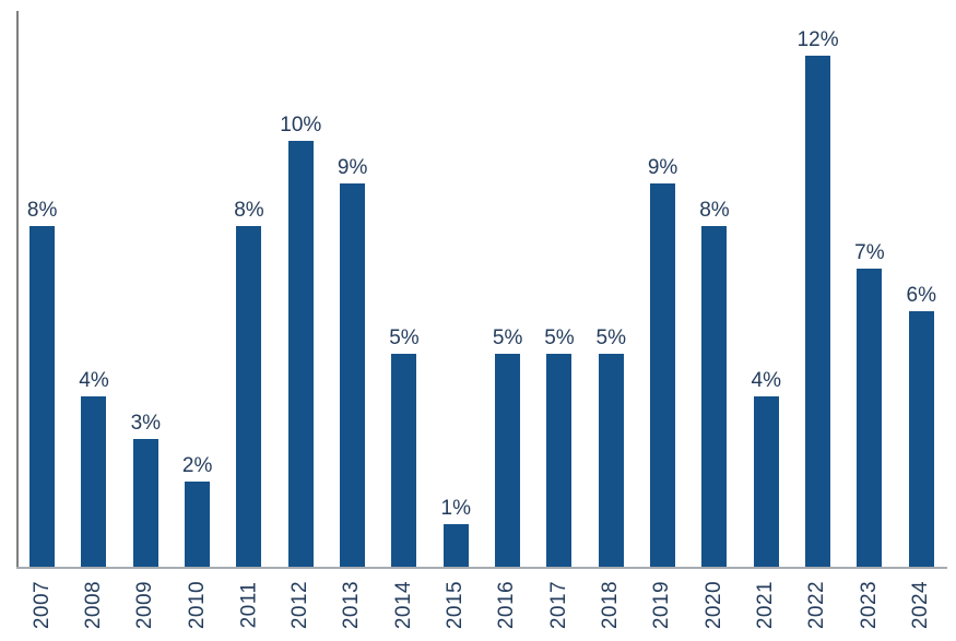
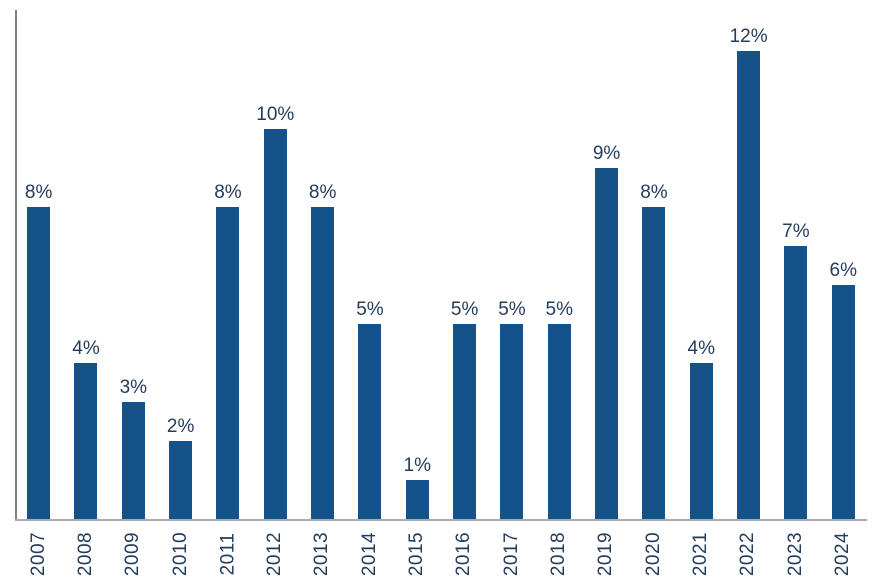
2013: 9% -> 8%
